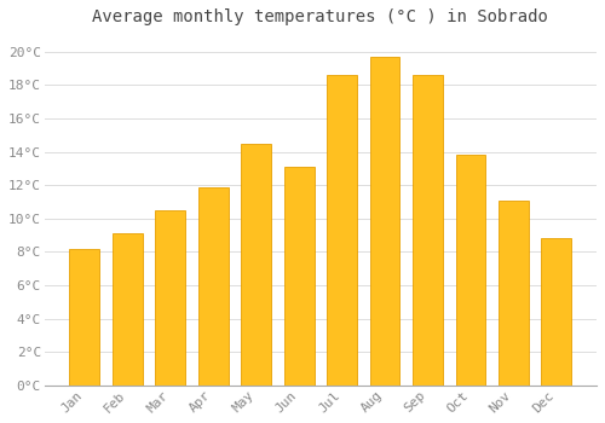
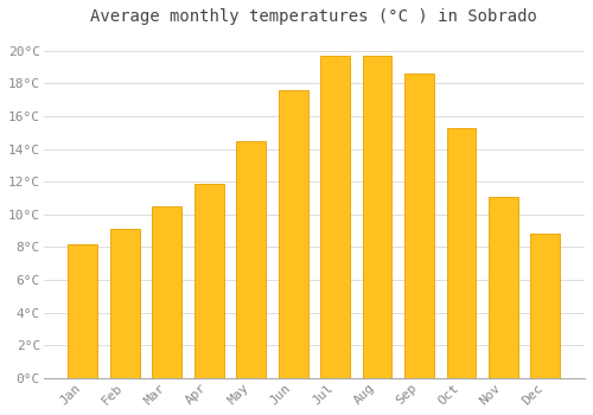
Jun: 13.1°C -> 17.6°C
Jul: 18.6°C -> 19.7°C
Oct: 13.8°C -> 15.3°C
